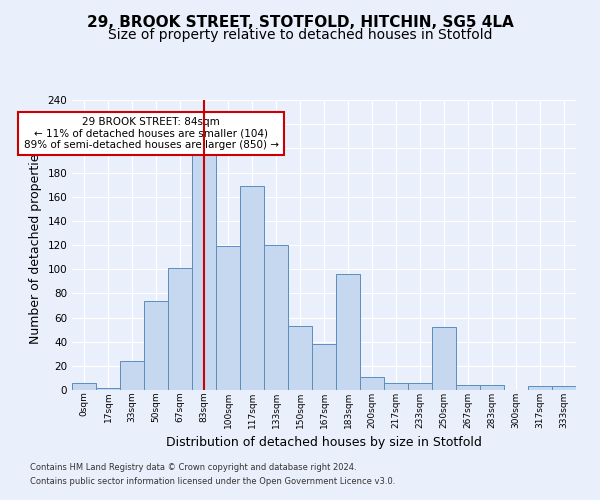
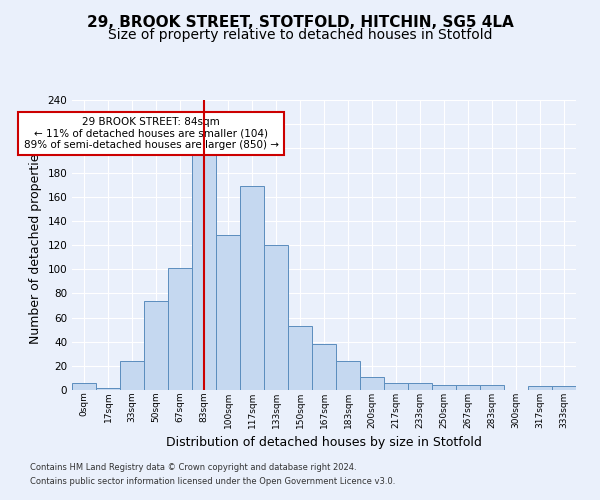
100sqm: 119 -> 128
183sqm: 96 -> 24
250sqm: 52 -> 4
